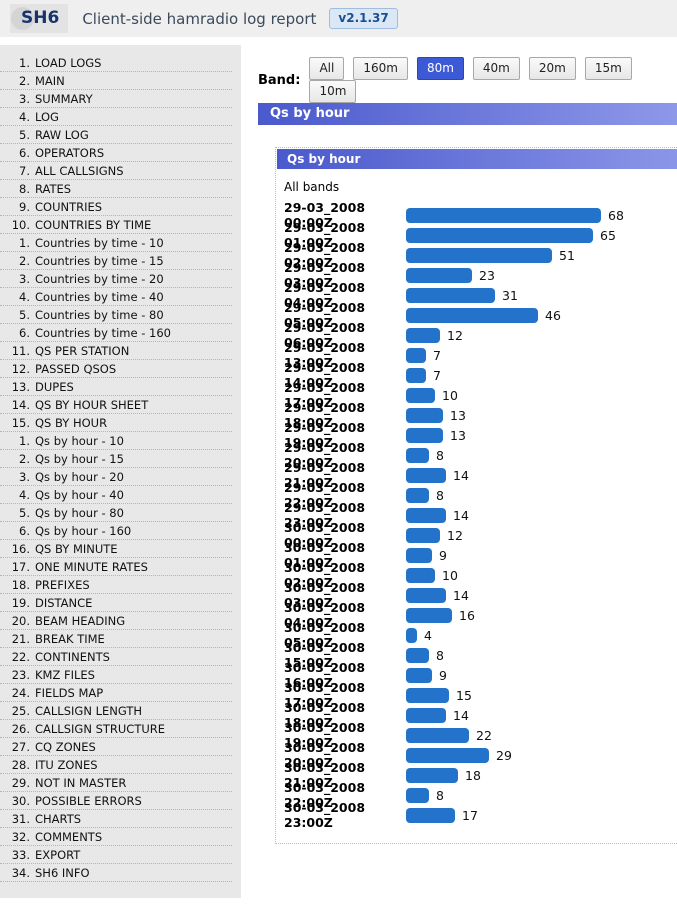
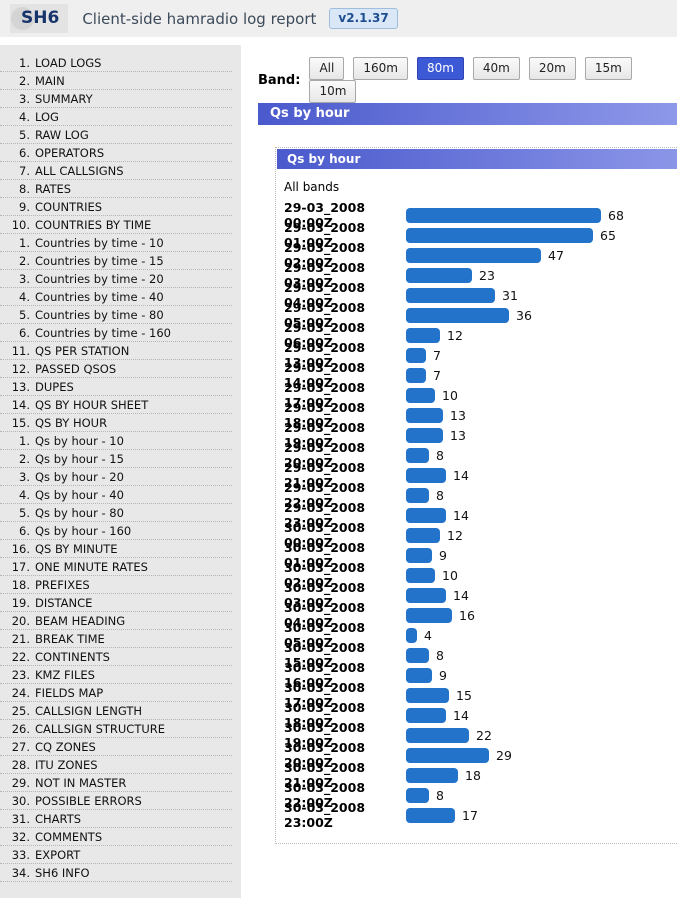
29-03_2008 02:00Z: 51 -> 47
29-03_2008 05:00Z: 46 -> 36
